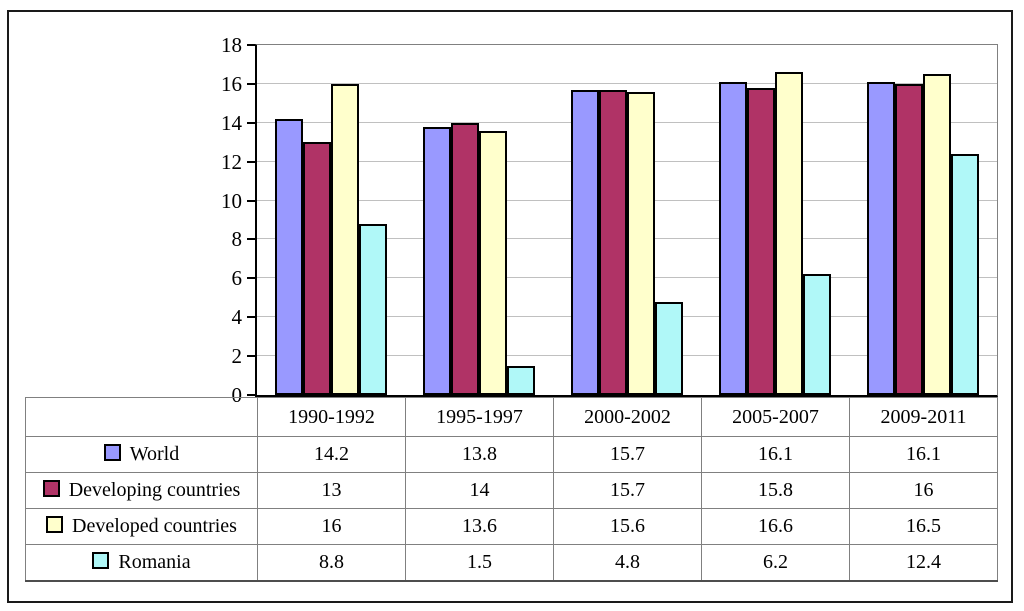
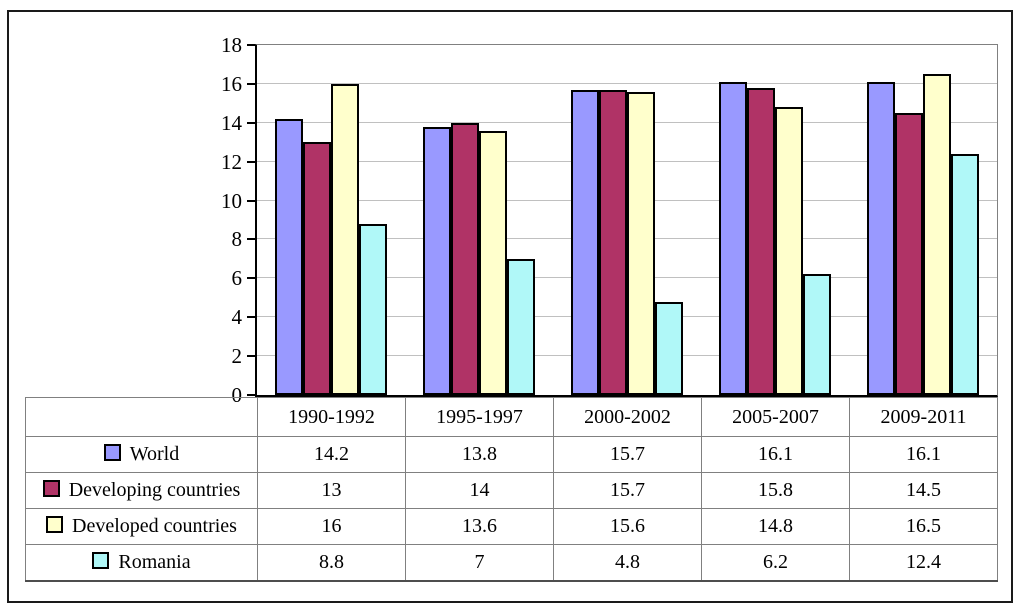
Romania/1995-1997: 1.5 -> 7
Developed countries/2005-2007: 16.6 -> 14.8
Developing countries/2009-2011: 16 -> 14.5
